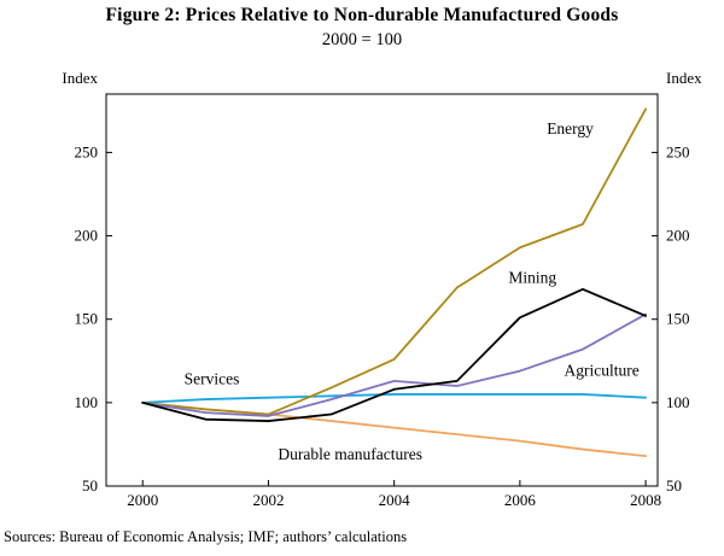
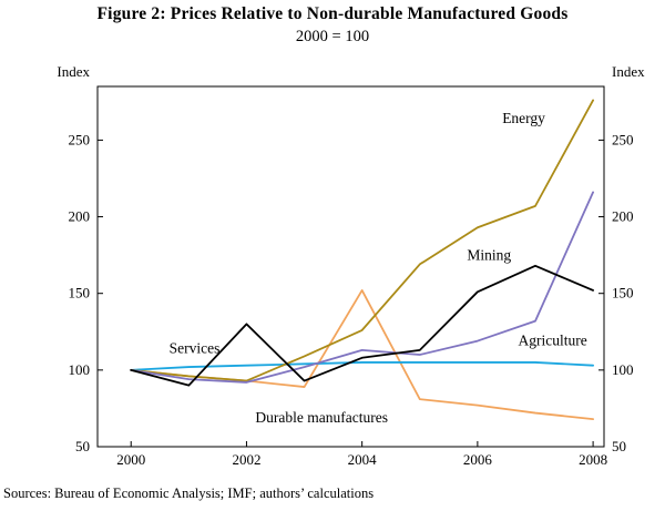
Mining/2002: 89 -> 130
Durable manufactures/2004: 85 -> 152
Agriculture/2008: 153 -> 216
